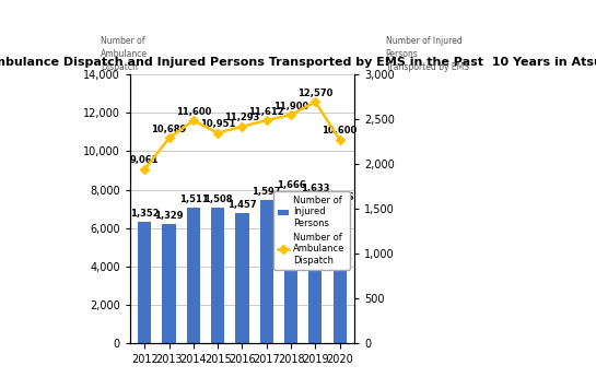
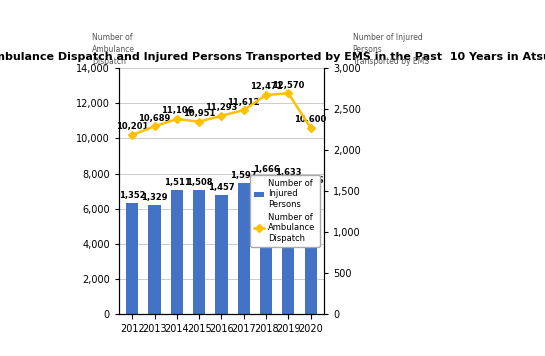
Number of Ambulance Dispatch/2012: 9,061 -> 10,201
Number of Ambulance Dispatch/2014: 11,600 -> 11,100
Number of Ambulance Dispatch/2018: 11,900 -> 12,500
